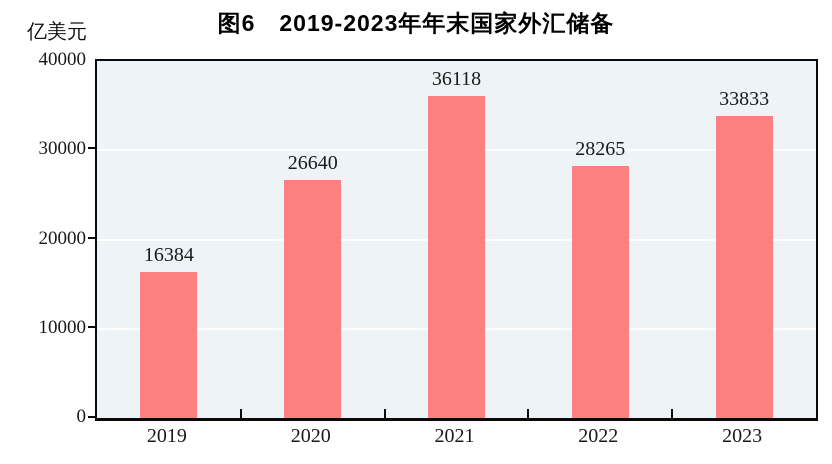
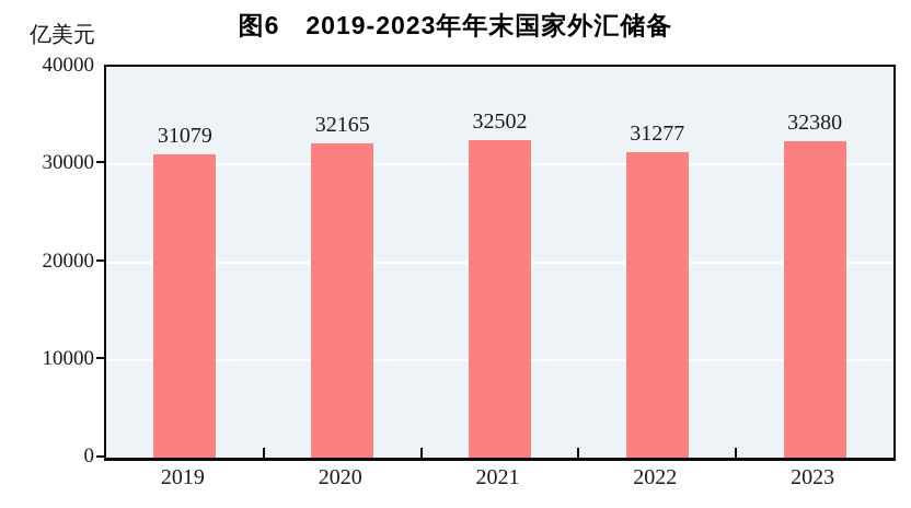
2019: 16384 -> 31079
2020: 26640 -> 32165
2021: 36118 -> 32502
2022: 28265 -> 31277
2023: 33833 -> 32380
